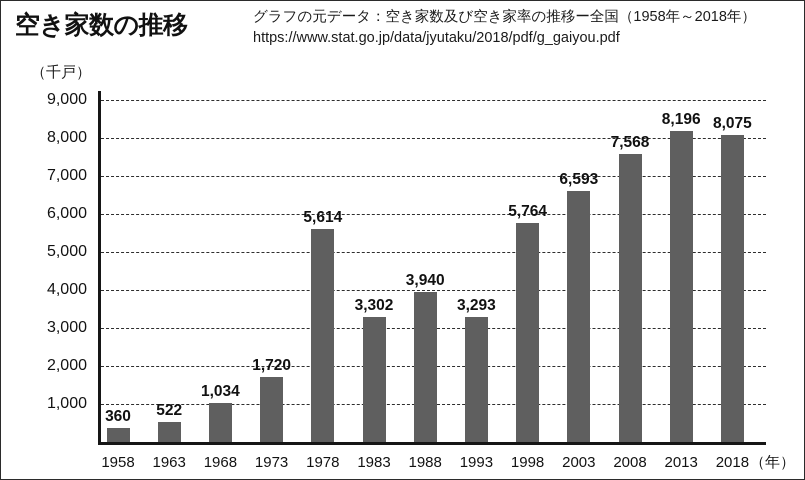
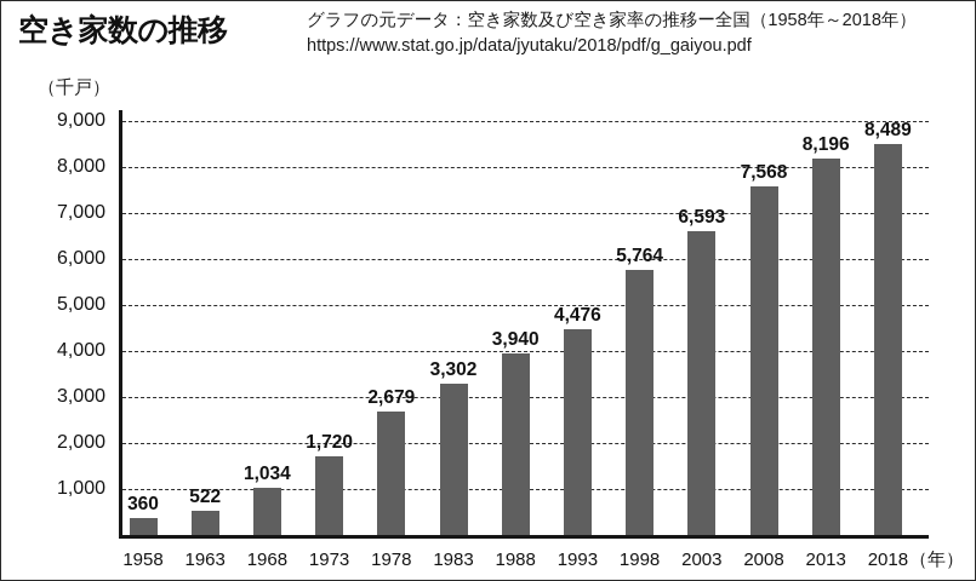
1978: 5,614 -> 2,679
1993: 3,293 -> 4,476
2018: 8,075 -> 8,489
